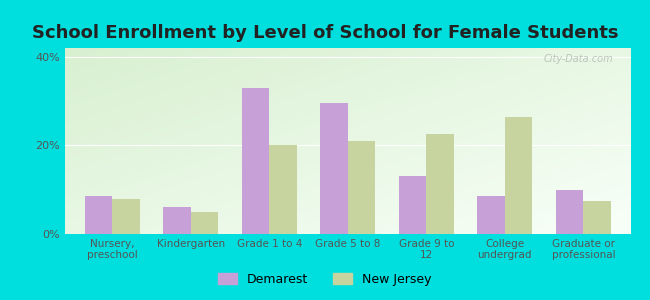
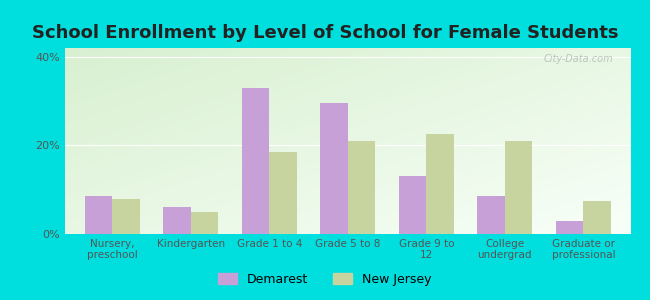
New Jersey/Grade 1 to 4: 20.0% -> 18.5%
New Jersey/College undergrad: 26.5% -> 21.0%
Demarest/Graduate or professional: 10.0% -> 3.0%
